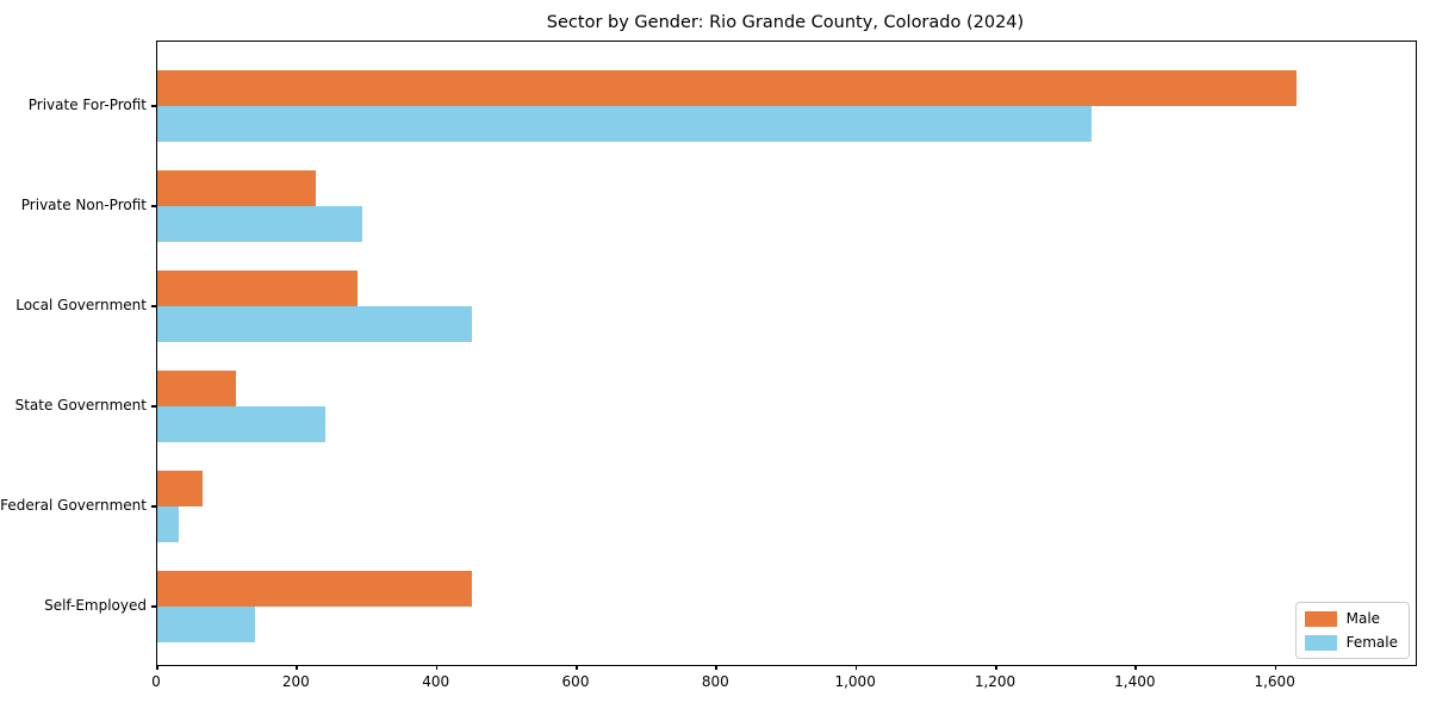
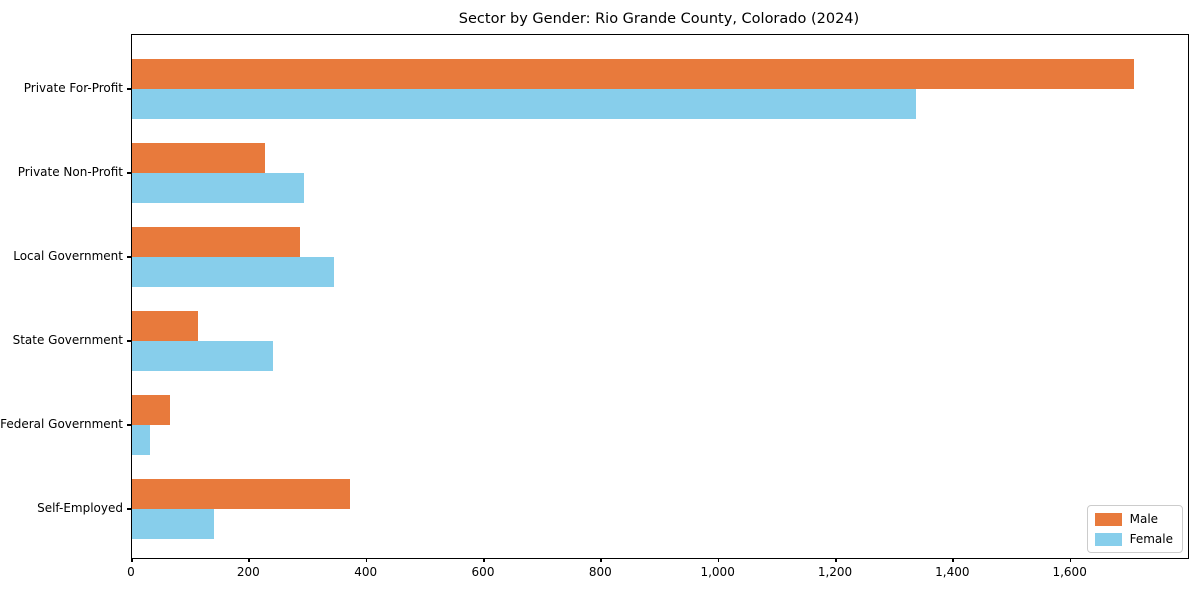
Male/Private For-Profit: 1630 -> 1710
Female/Local Government: 450 -> 340
Male/Self-Employed: 450 -> 370
